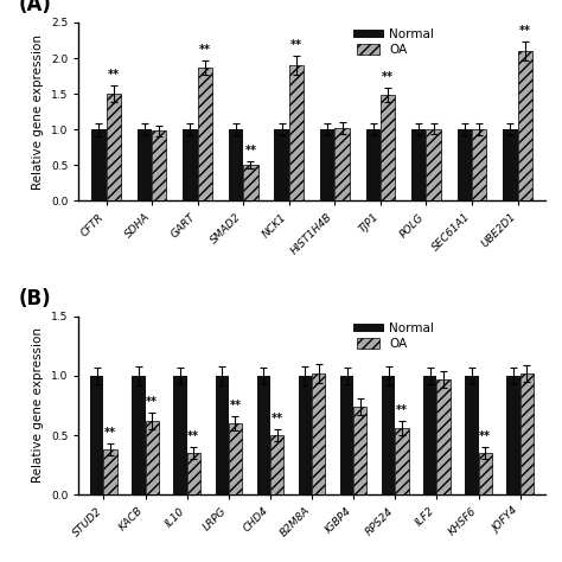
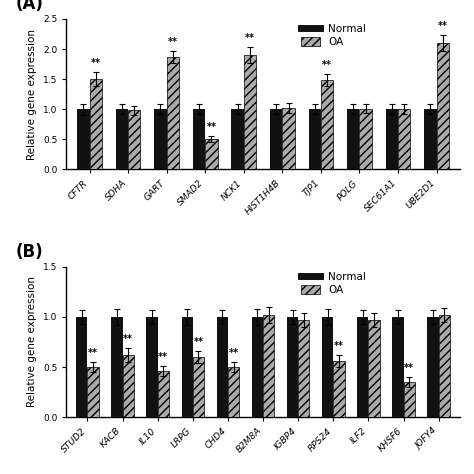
OA/STUD2: 0.38 -> 0.50
OA/IL10: 0.35 -> 0.46
OA/IGBP4: 0.74 -> 0.97
